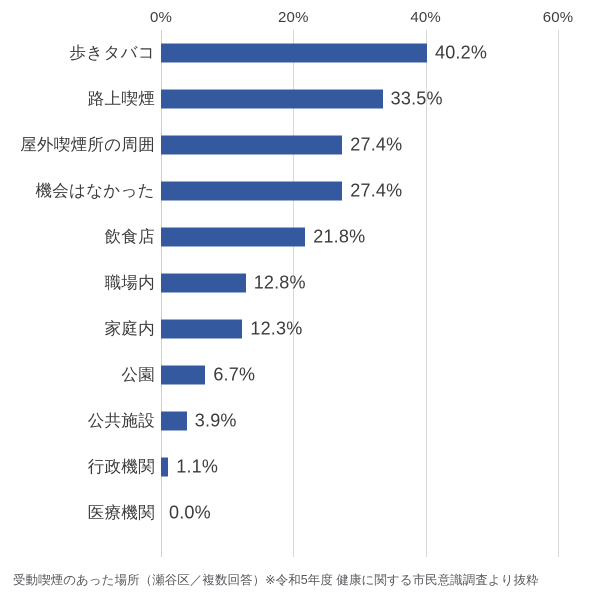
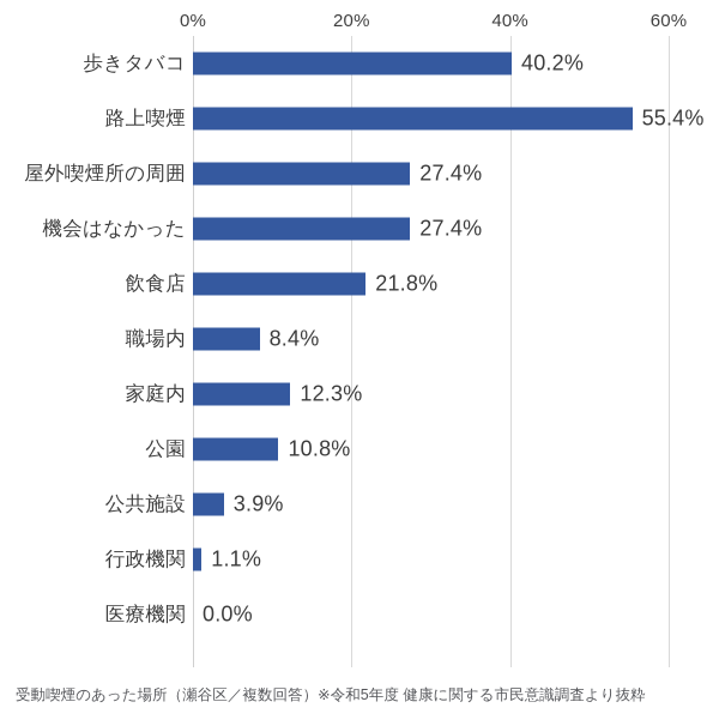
路上喫煙: 33.5% -> 55.4%
職場内: 12.8% -> 8.4%
公園: 6.7% -> 10.8%
